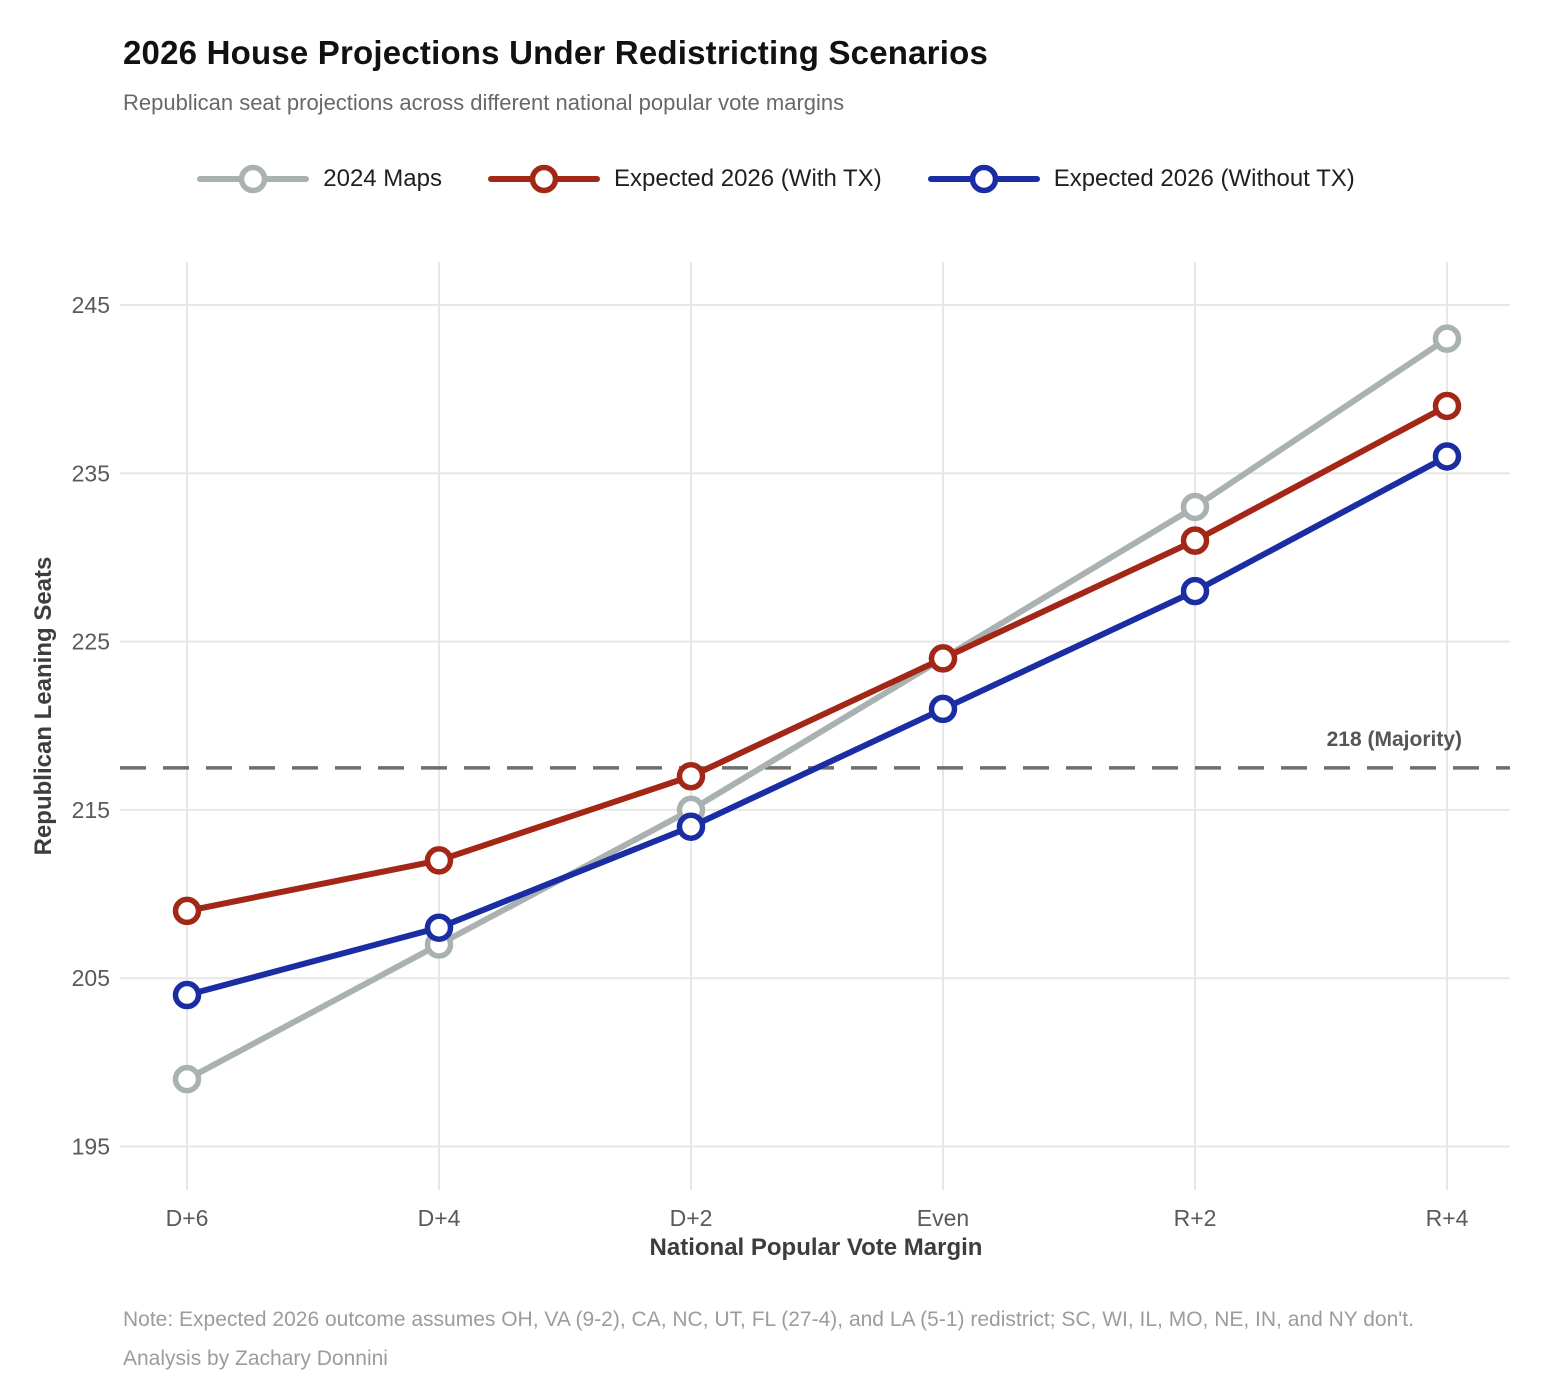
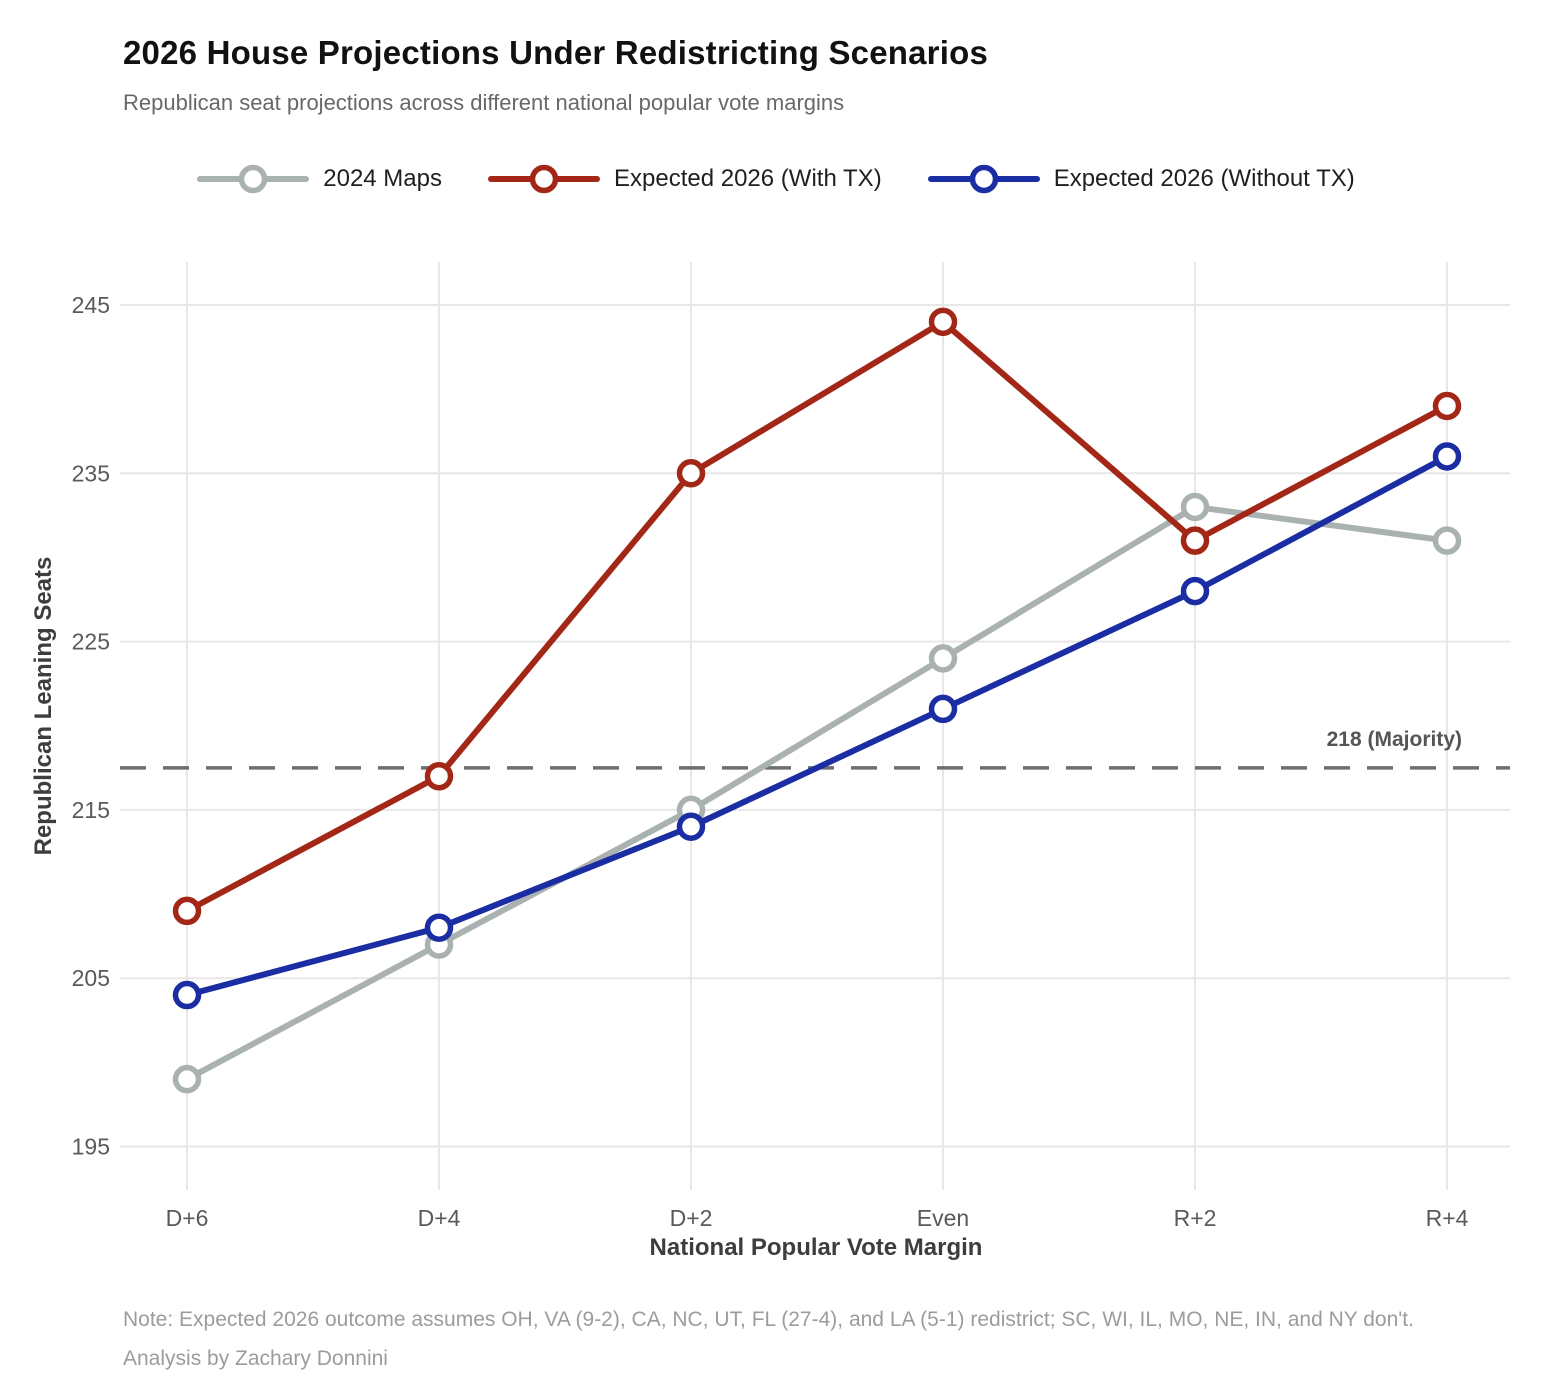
Expected 2026 (With TX)/D+4: 212 -> 217
Expected 2026 (With TX)/D+2: 217 -> 235
Expected 2026 (With TX)/Even: 224 -> 244
2024 Maps/R+4: 243 -> 231
